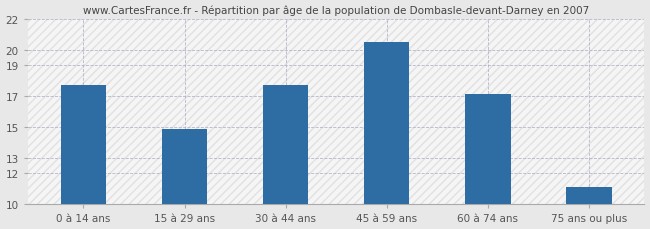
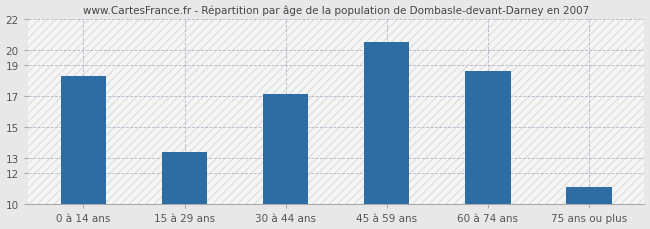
0 à 14 ans: 17.7 -> 18.3
15 à 29 ans: 14.9 -> 13.4
30 à 44 ans: 17.7 -> 17.1
60 à 74 ans: 17.1 -> 18.6
